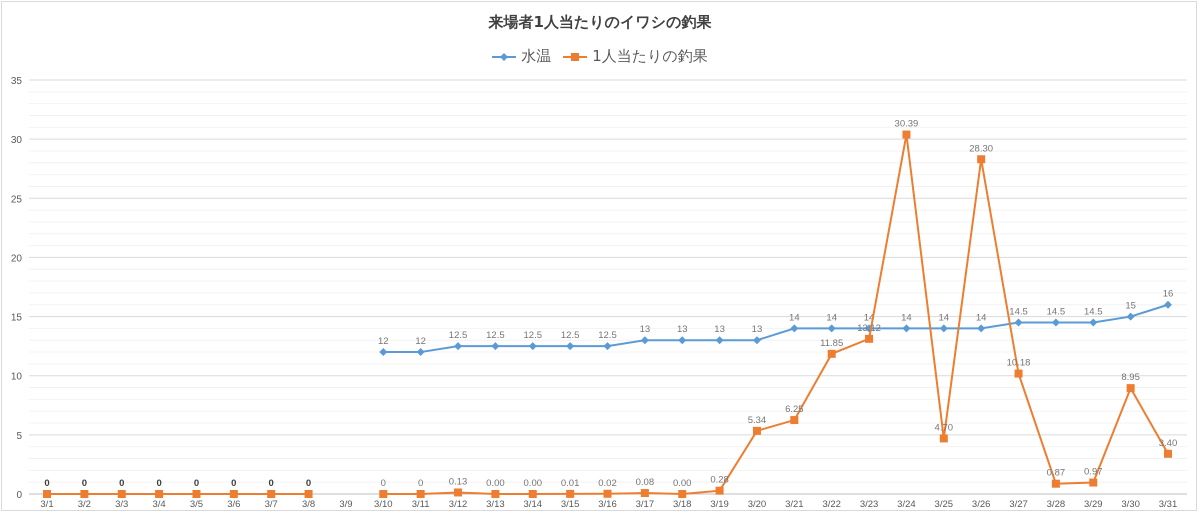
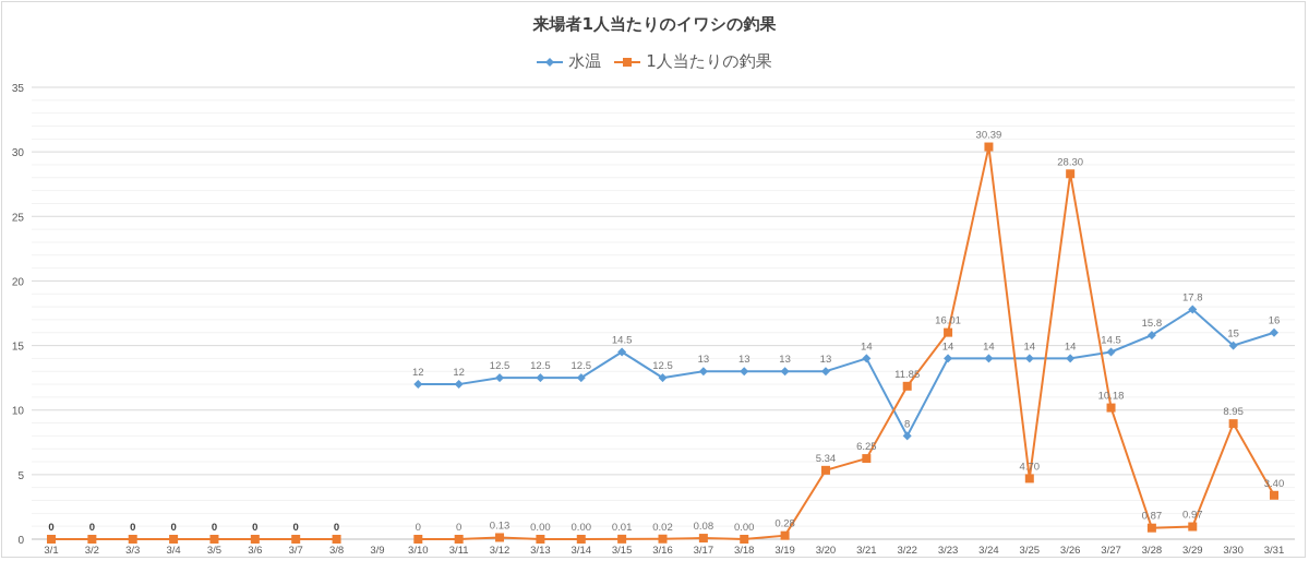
水温/3/15: 12.5 -> 14.5
水温/3/22: 14 -> 8
1人当たりの釣果/3/23: 13.12 -> 16.01
水温/3/28: 14.5 -> 15.8
水温/3/29: 14.5 -> 17.8
